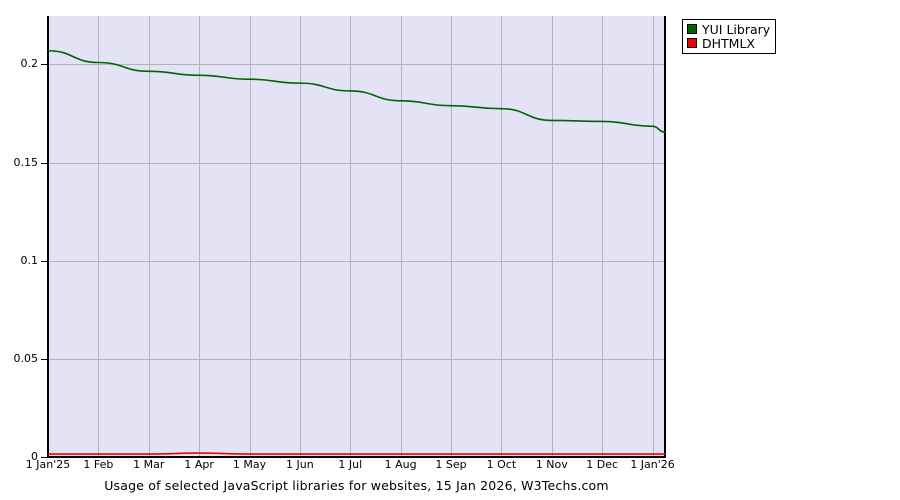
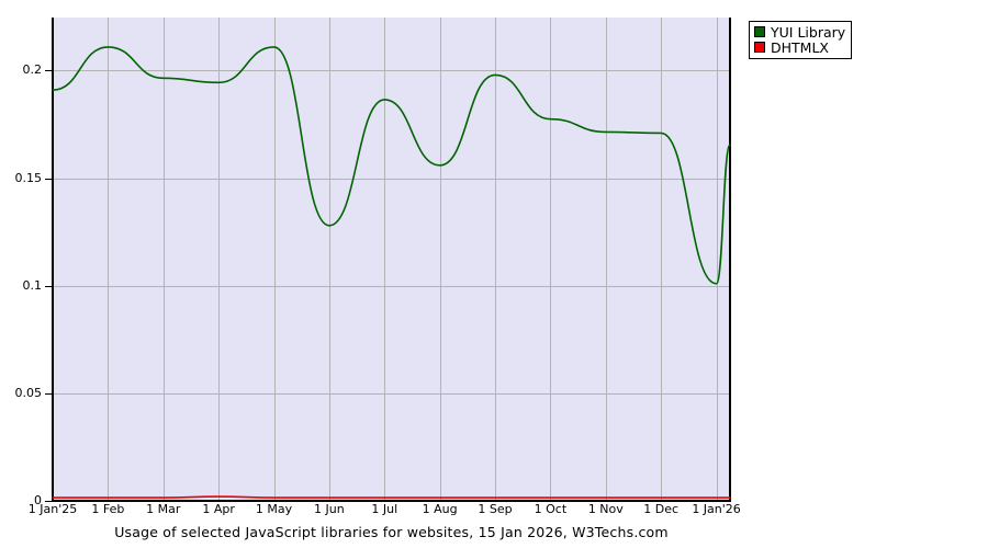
YUI Library/1 Jan'25: 0.207 -> 0.191
YUI Library/1 Feb: 0.201 -> 0.211
YUI Library/1 May: 0.193 -> 0.211
YUI Library/1 Jun: 0.191 -> 0.128
YUI Library/1 Aug: 0.181 -> 0.156
YUI Library/1 Sep: 0.179 -> 0.198
YUI Library/1 Jan'26: 0.169 -> 0.101
